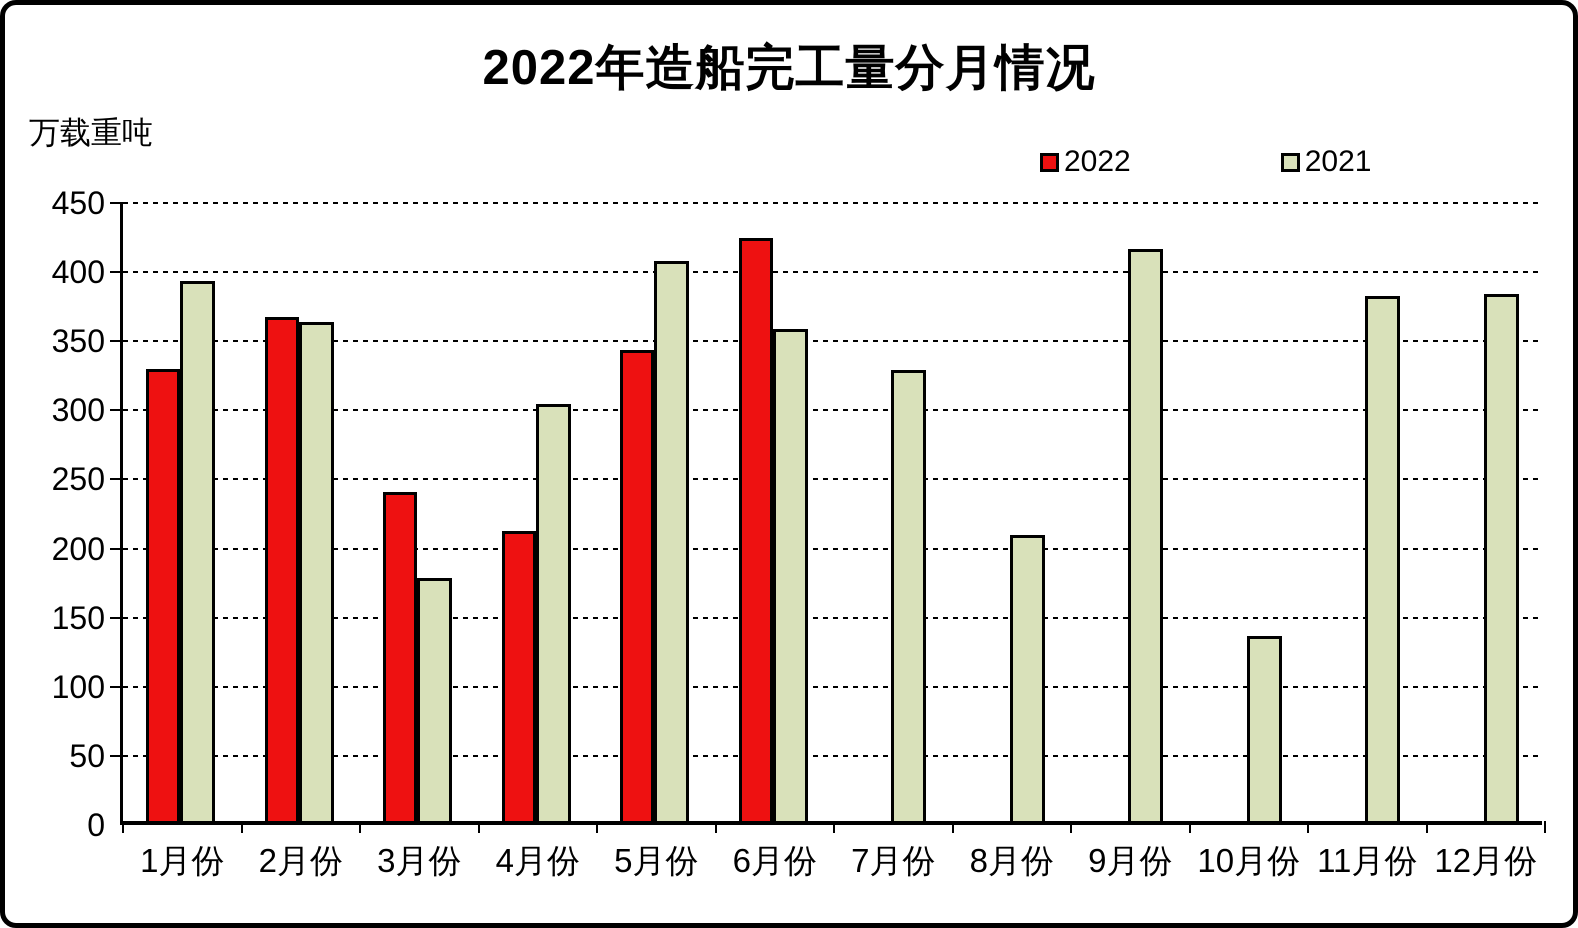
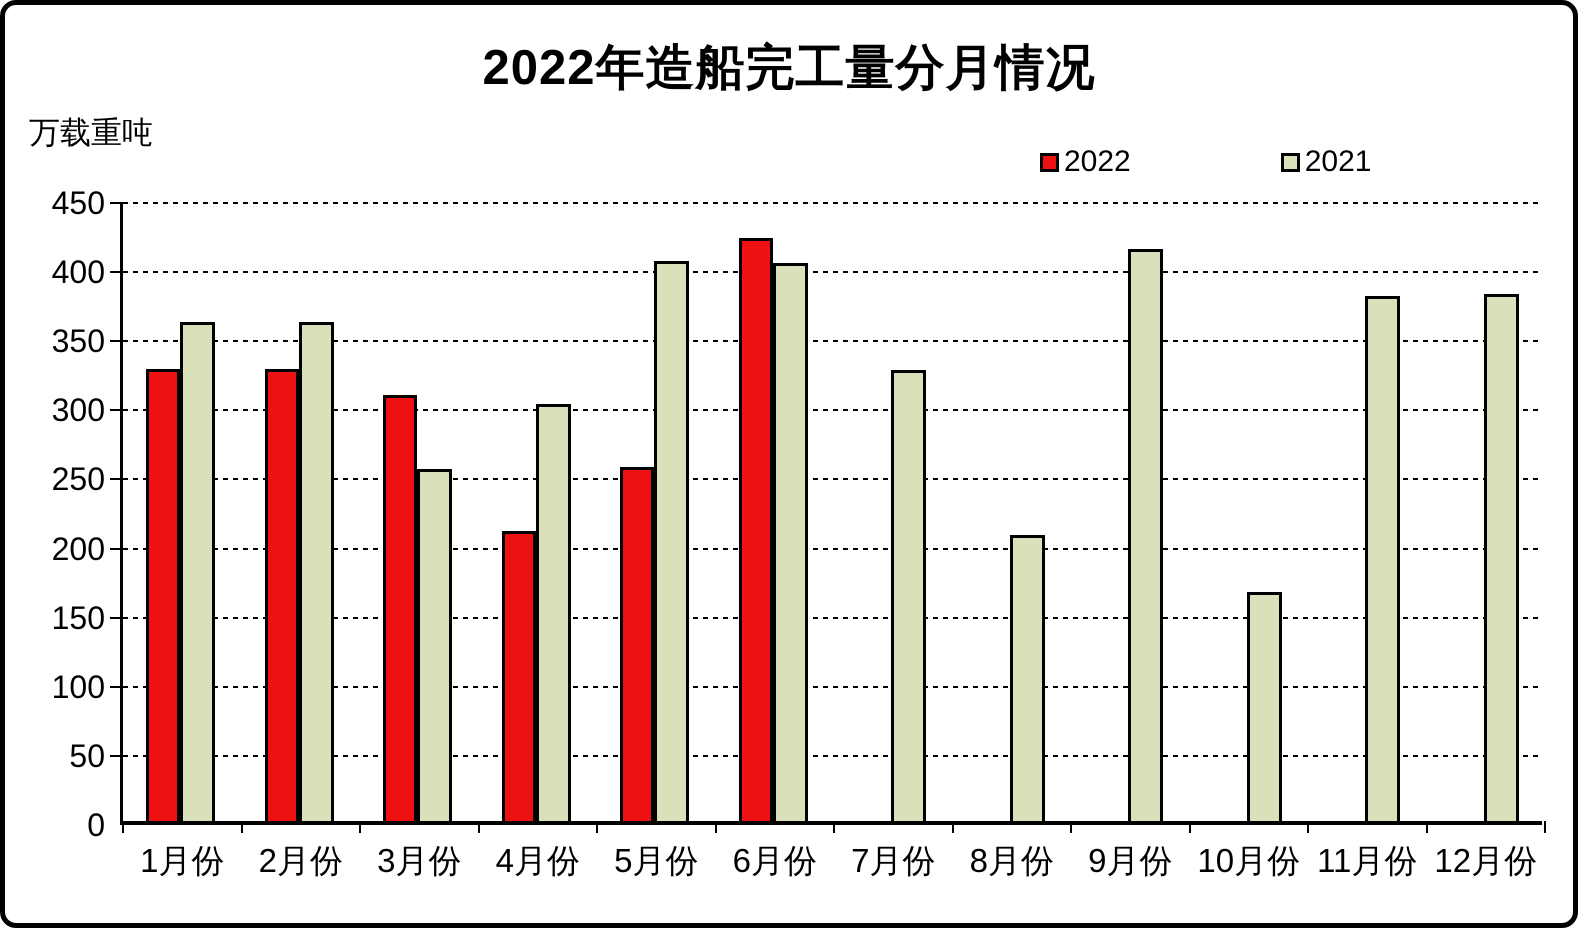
2021/1月份: 391 -> 361
2022/2月份: 365 -> 327
2022/3月份: 238 -> 308
2021/3月份: 176 -> 255
2022/5月份: 341 -> 256
2021/6月份: 356 -> 404
2021/10月份: 134 -> 166
